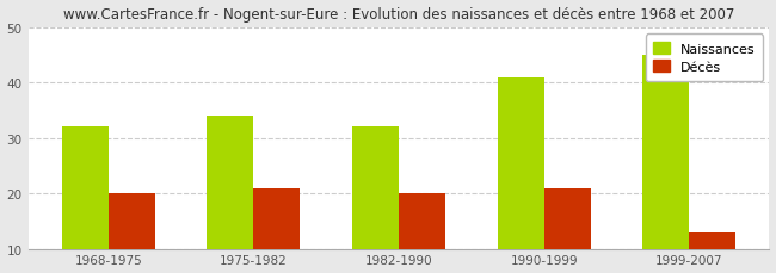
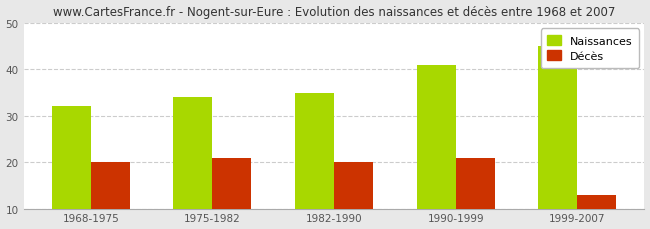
Naissances/1982-1990: 32 -> 35
